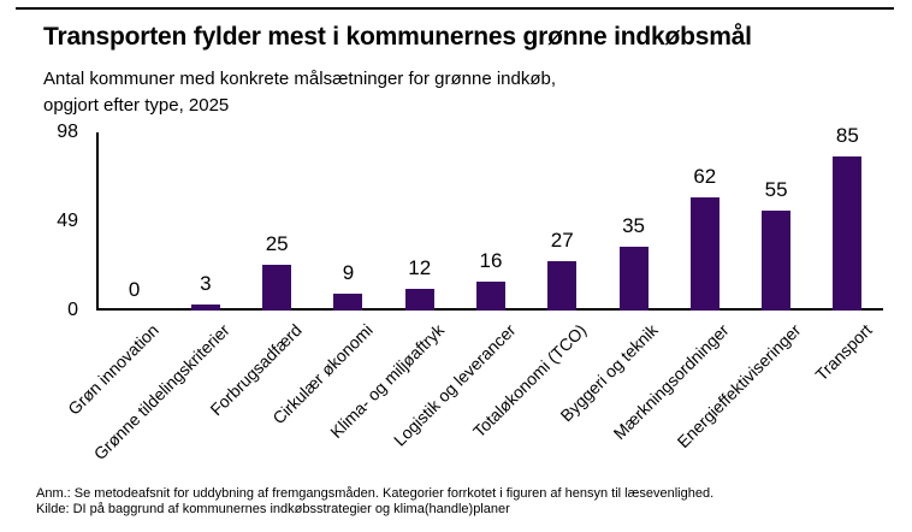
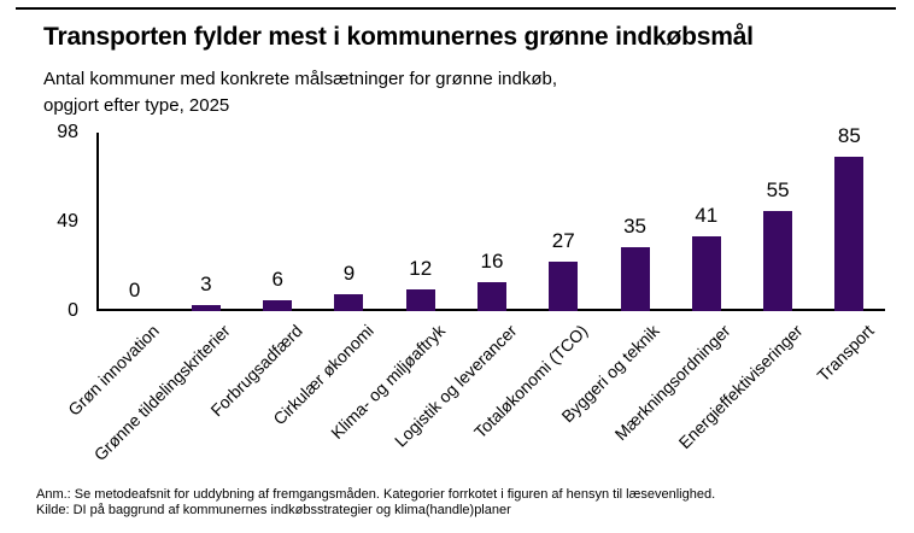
Forbrugsadfærd: 25 -> 6
Mærkningsordninger: 62 -> 41
